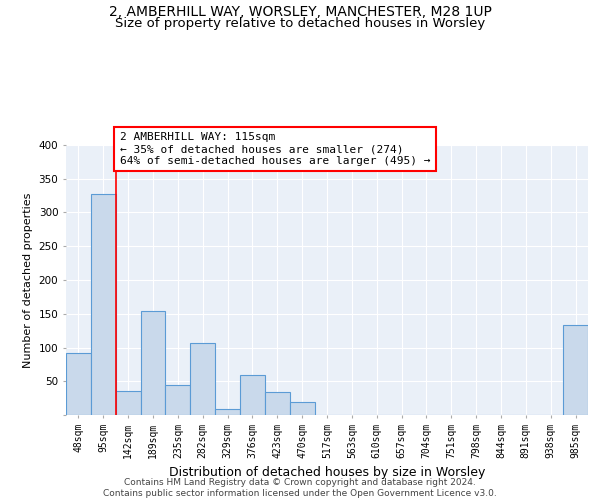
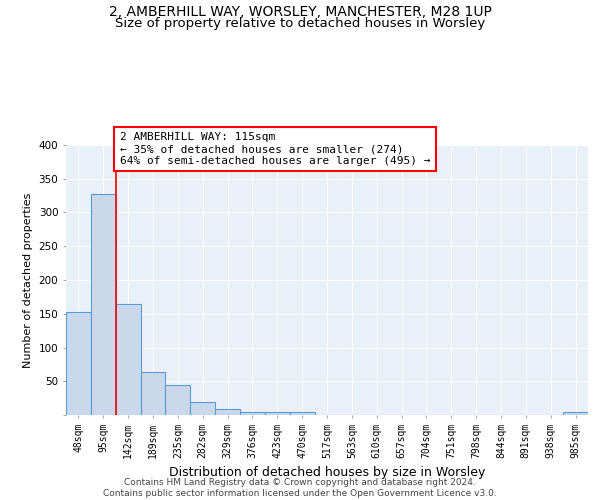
48sqm: 92 -> 152
142sqm: 36 -> 165
189sqm: 154 -> 63
282sqm: 106 -> 20
376sqm: 60 -> 5
423sqm: 34 -> 4
470sqm: 20 -> 5
985sqm: 134 -> 4
